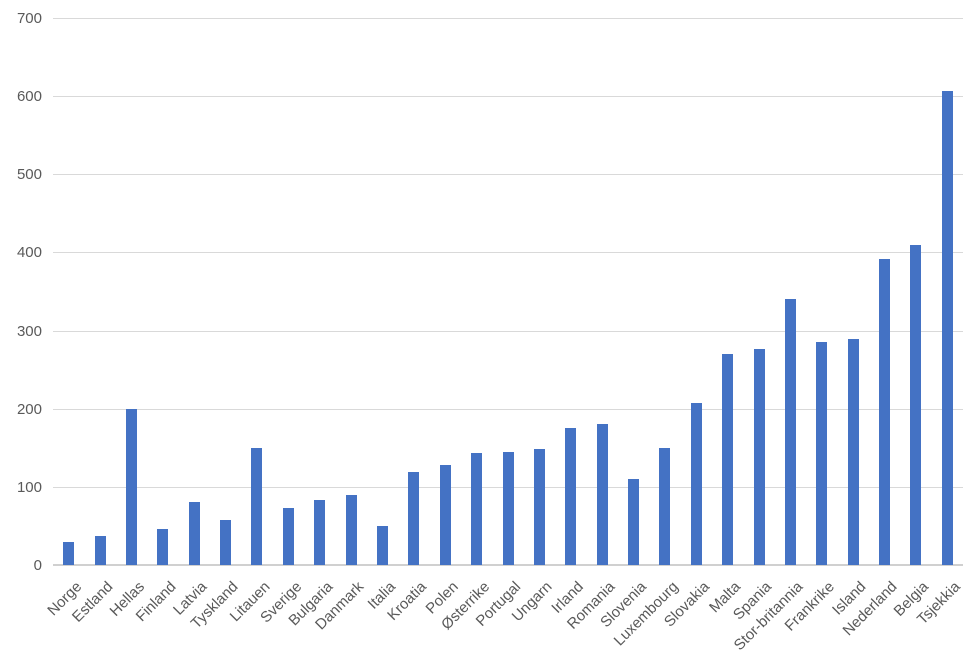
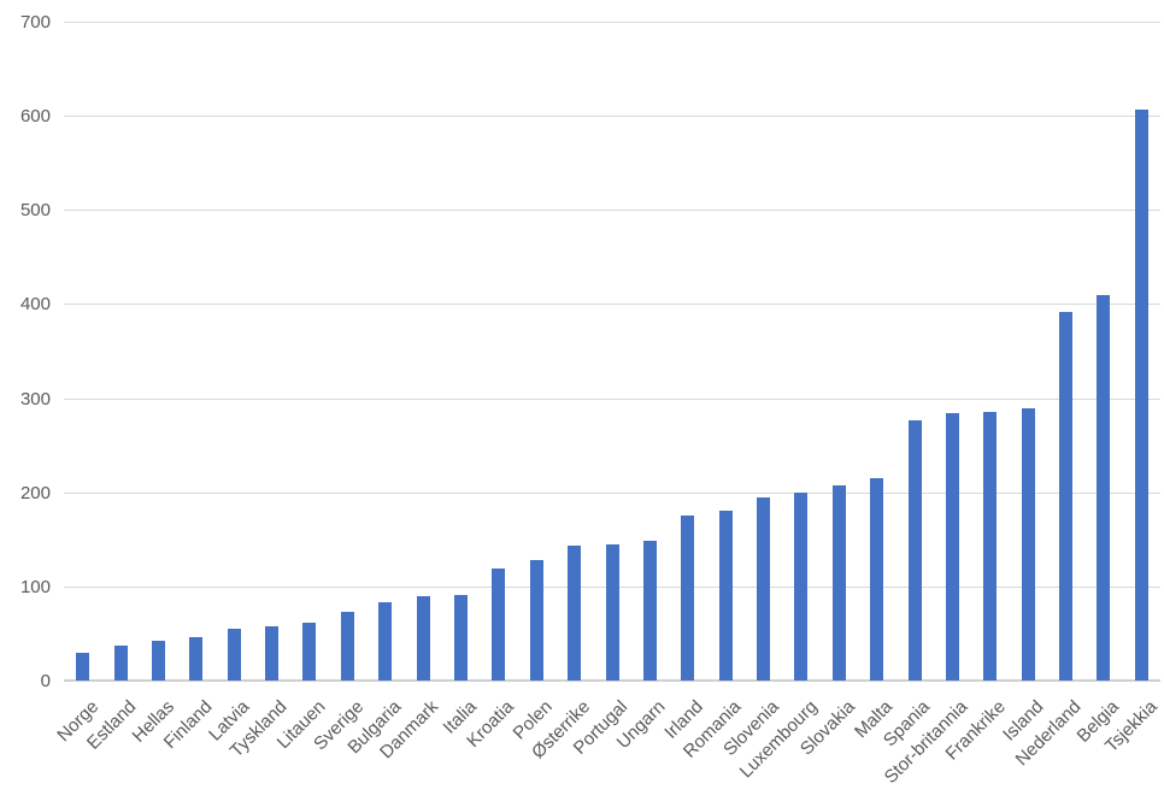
Hellas: 200 -> 40
Latvia: 80 -> 60
Litauen: 150 -> 60
Italia: 50 -> 90
Slovenia: 110 -> 200
Luxembourg: 150 -> 200
Malta: 270 -> 220
Stor-britannia: 340 -> 280
